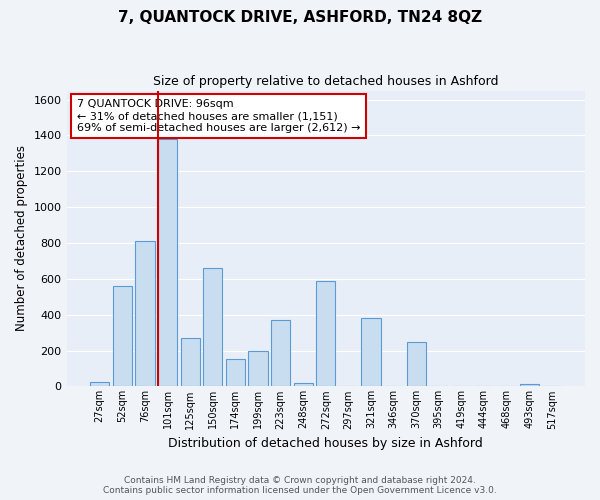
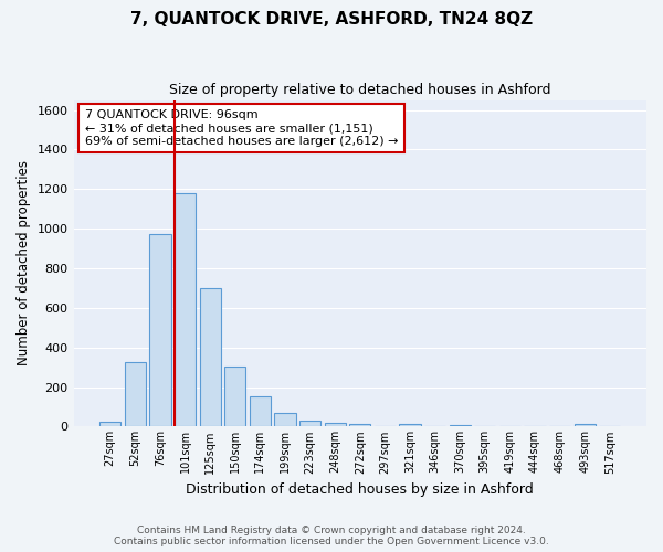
52sqm: 560 -> 320
76sqm: 810 -> 970
101sqm: 1380 -> 1180
125sqm: 270 -> 700
150sqm: 660 -> 300
199sqm: 200 -> 70
223sqm: 370 -> 30
272sqm: 590 -> 20
321sqm: 380 -> 10
370sqm: 250 -> 10
